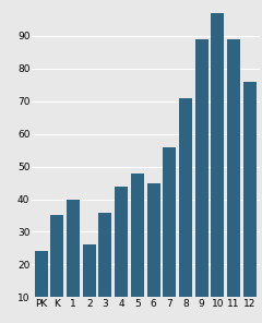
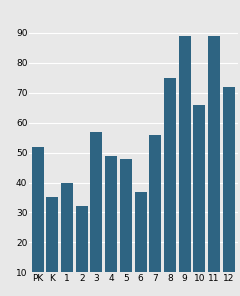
PK: 24 -> 52
2: 26 -> 32
3: 36 -> 57
4: 44 -> 49
6: 45 -> 37
8: 71 -> 75
10: 97 -> 66
12: 76 -> 72
